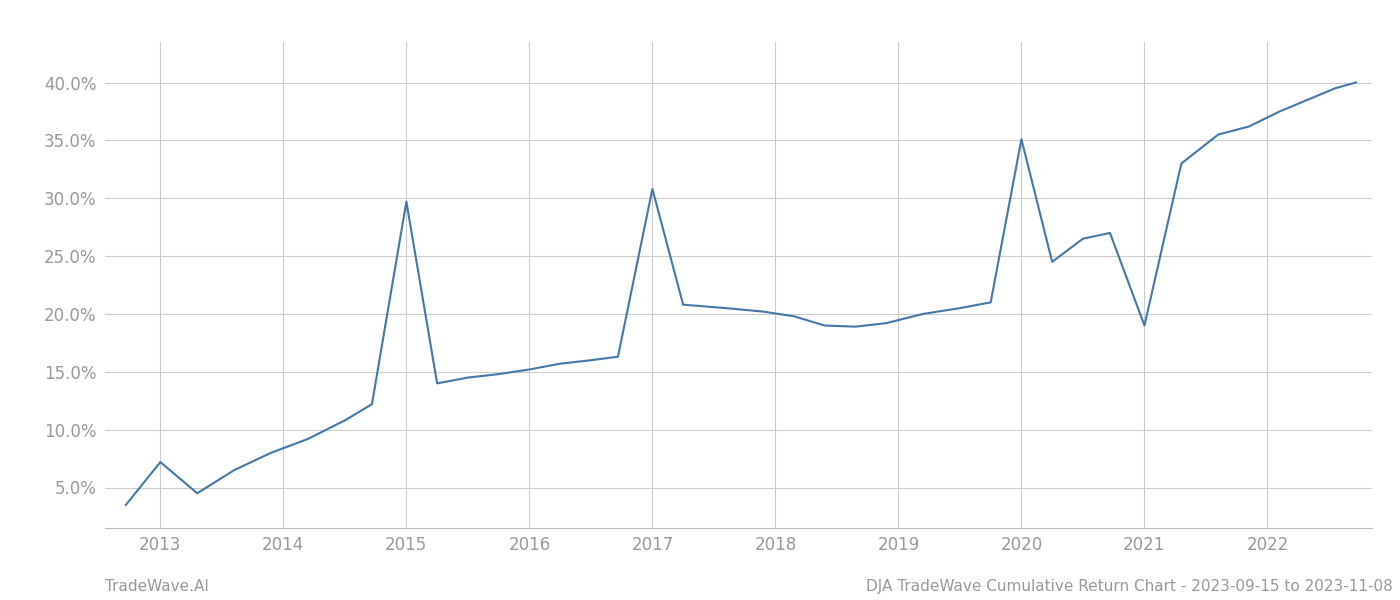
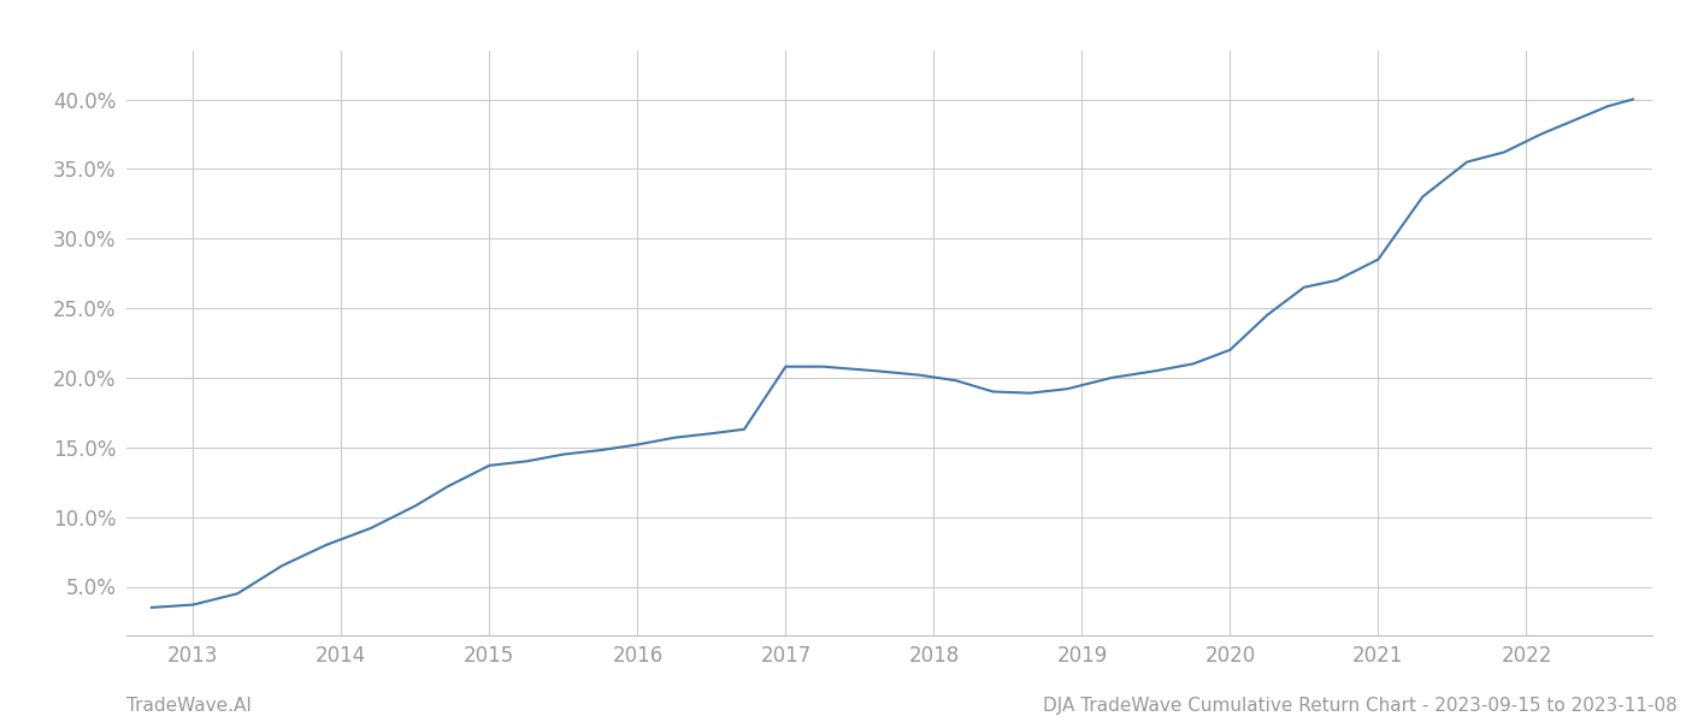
2013: 7.2% -> 3.7%
2015: 29.7% -> 13.7%
2017: 30.8% -> 20.8%
2020: 35.1% -> 22.0%
2021: 19.0% -> 28.5%
